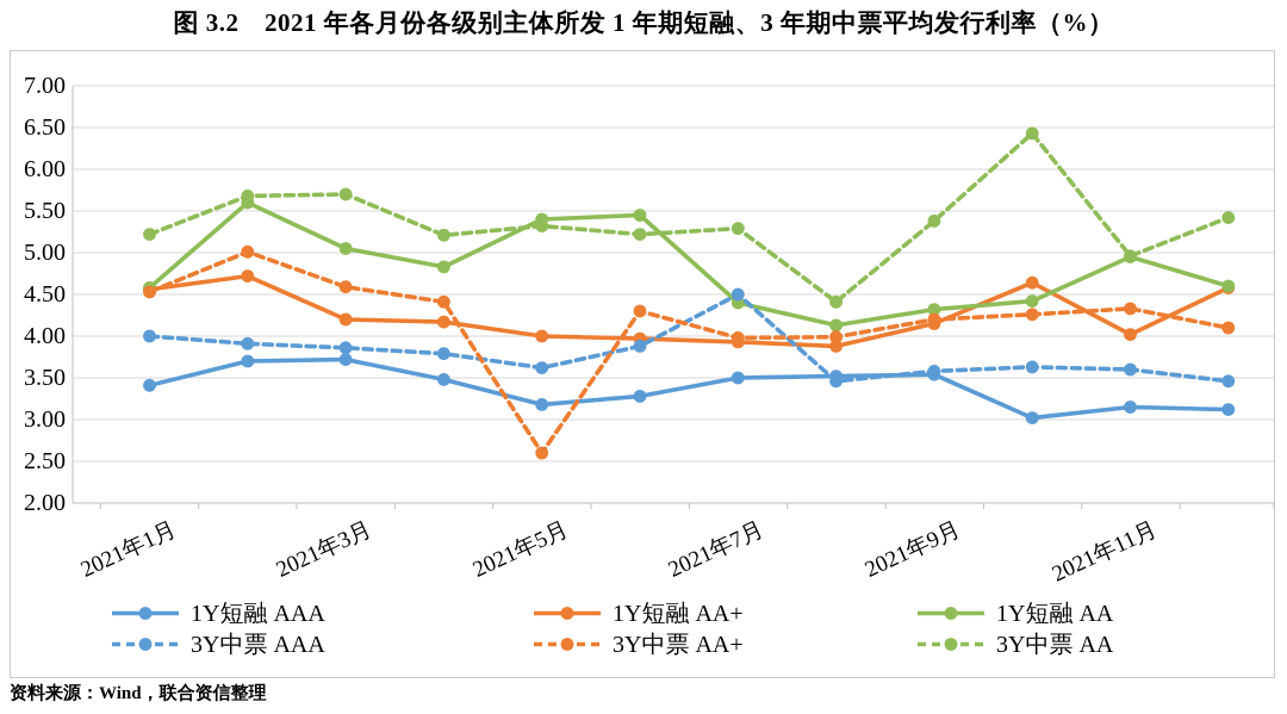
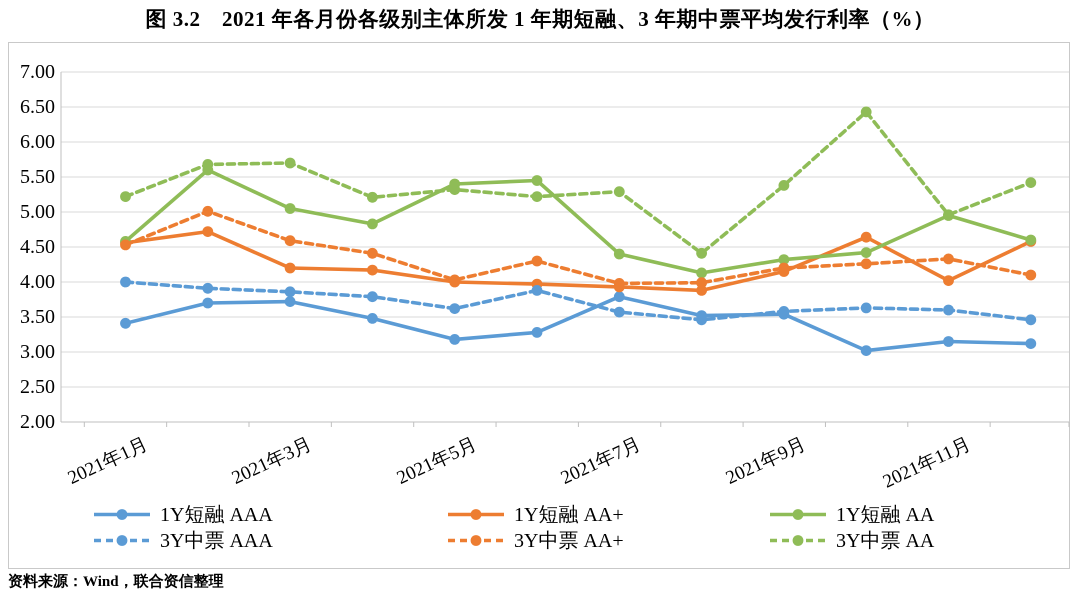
3Y中票 AA+/2021年5月: 2.6 -> 4.0
1Y短融 AAA/2021年7月: 3.5 -> 3.8
3Y中票 AAA/2021年7月: 4.5 -> 3.6
